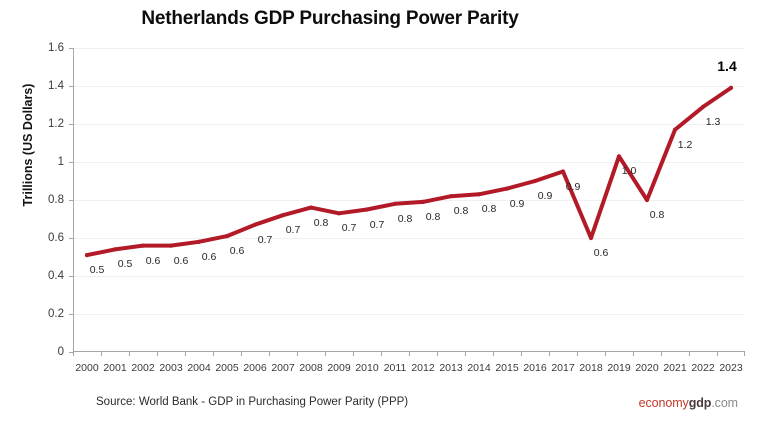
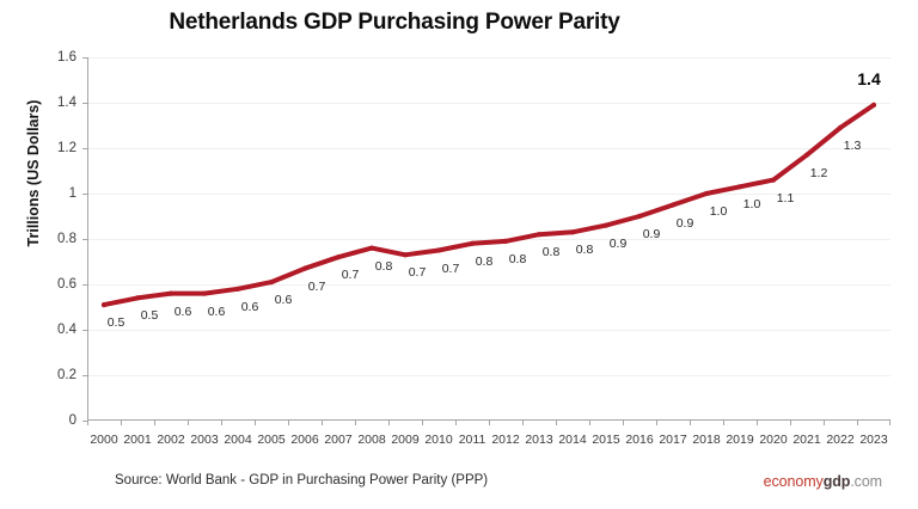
2018: 0.6 -> 1.0
2020: 0.8 -> 1.1
